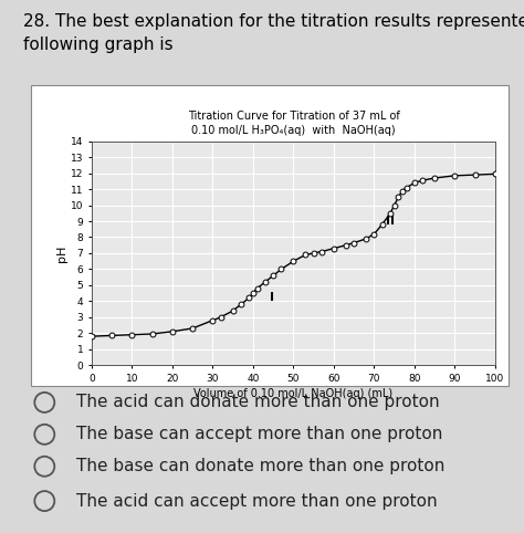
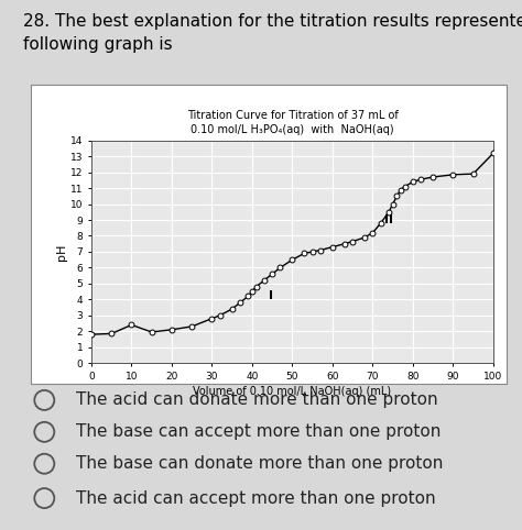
10: 1.9 -> 2.4
100: 11.9 -> 13.2
